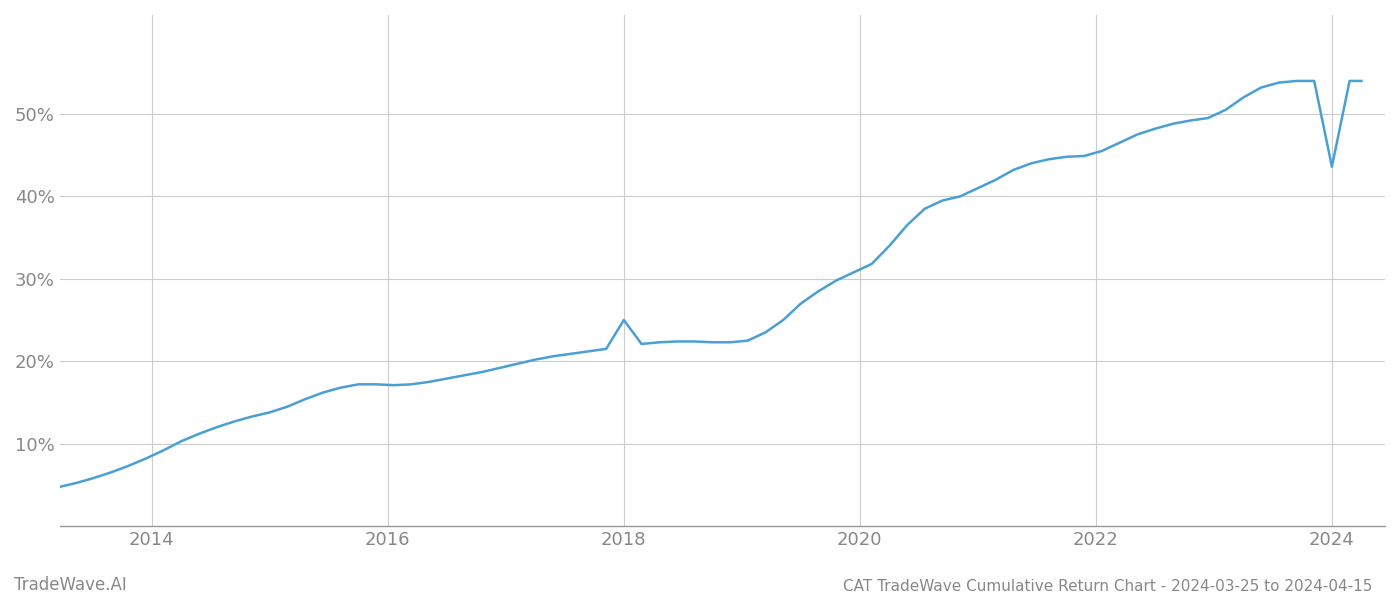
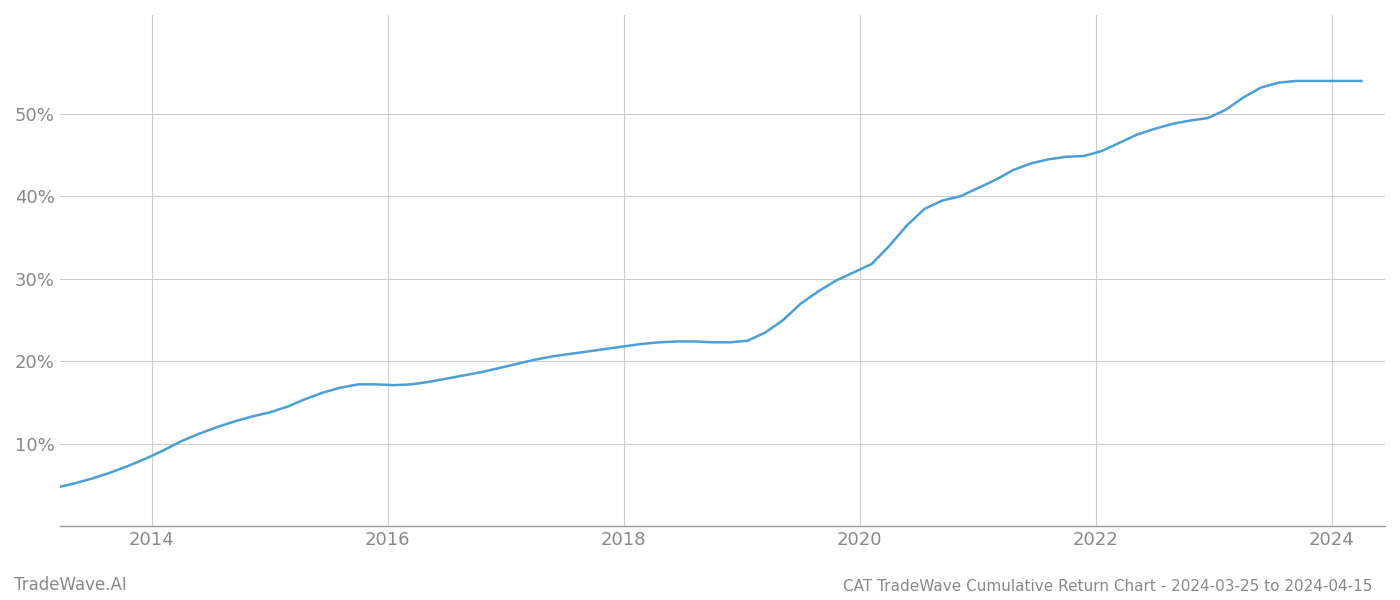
2018: 25.0% -> 21.8%
2024: 43.6% -> 54.0%
